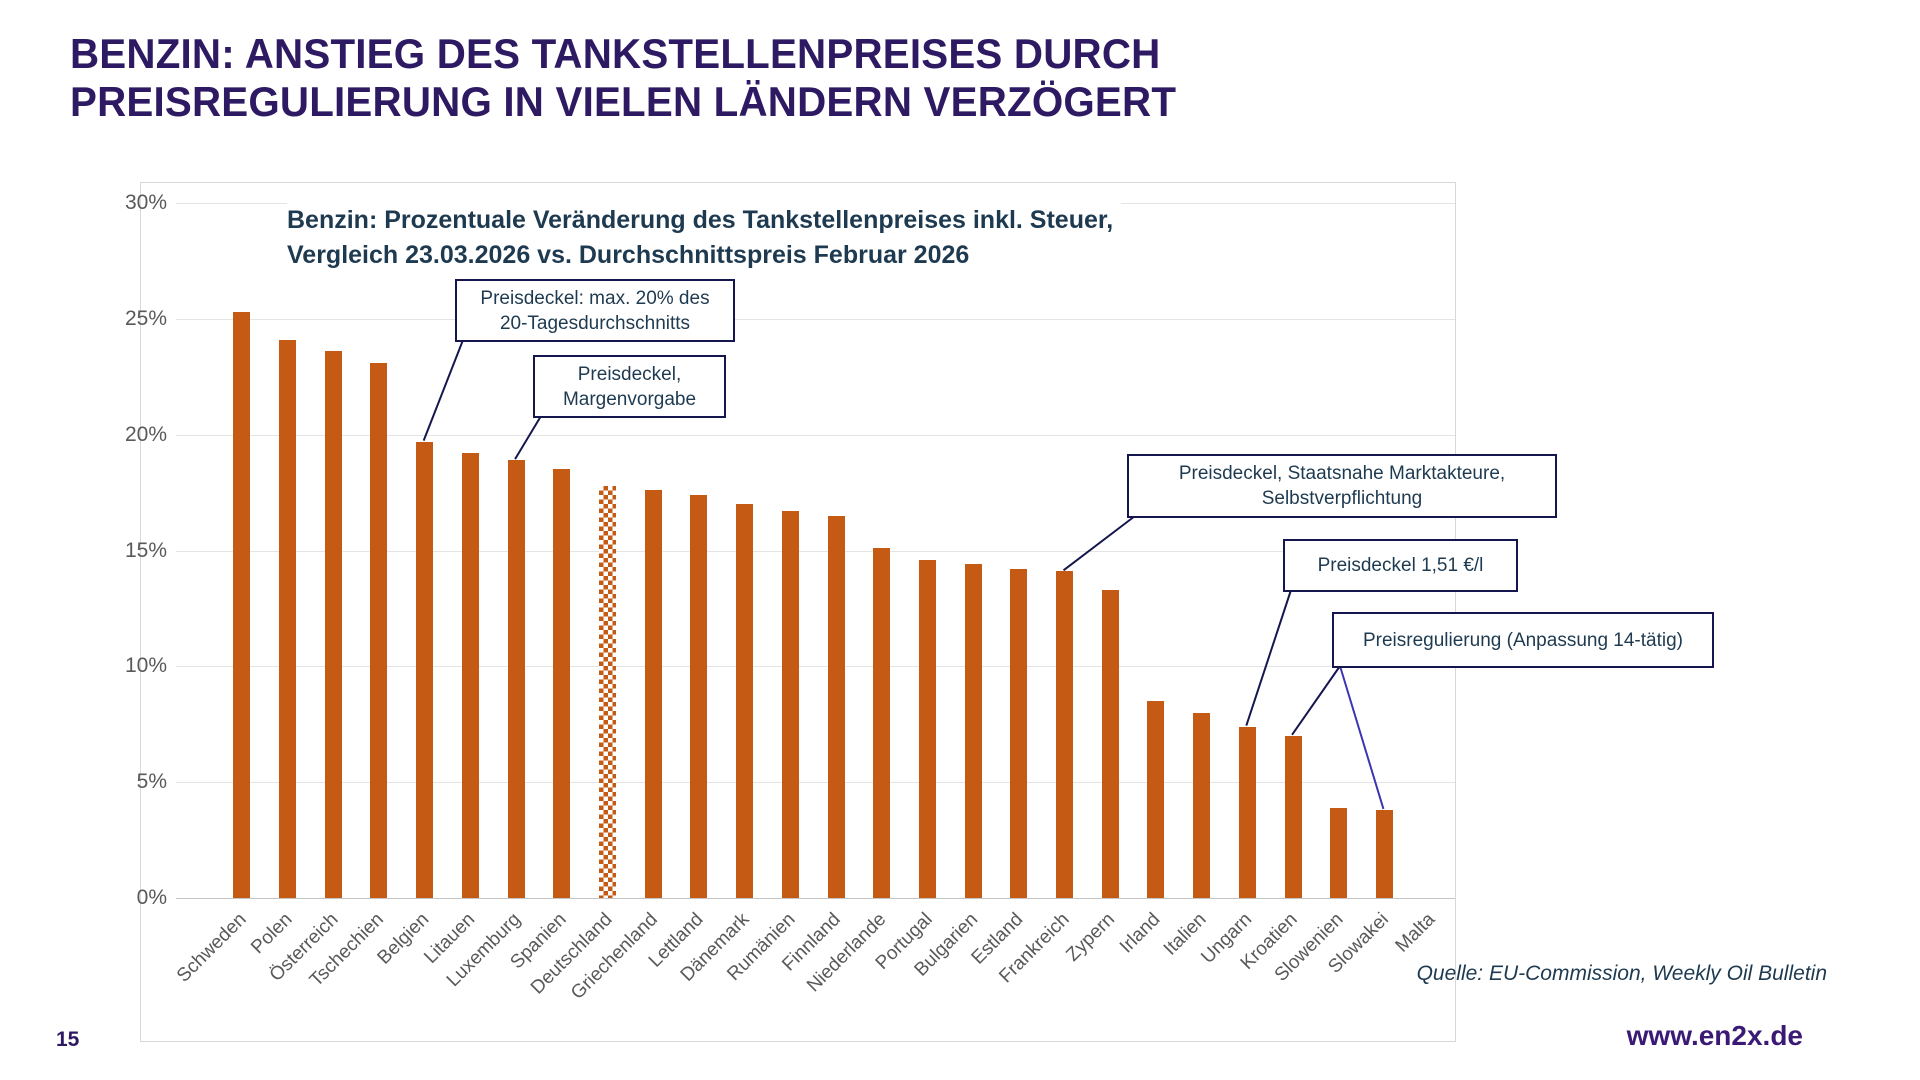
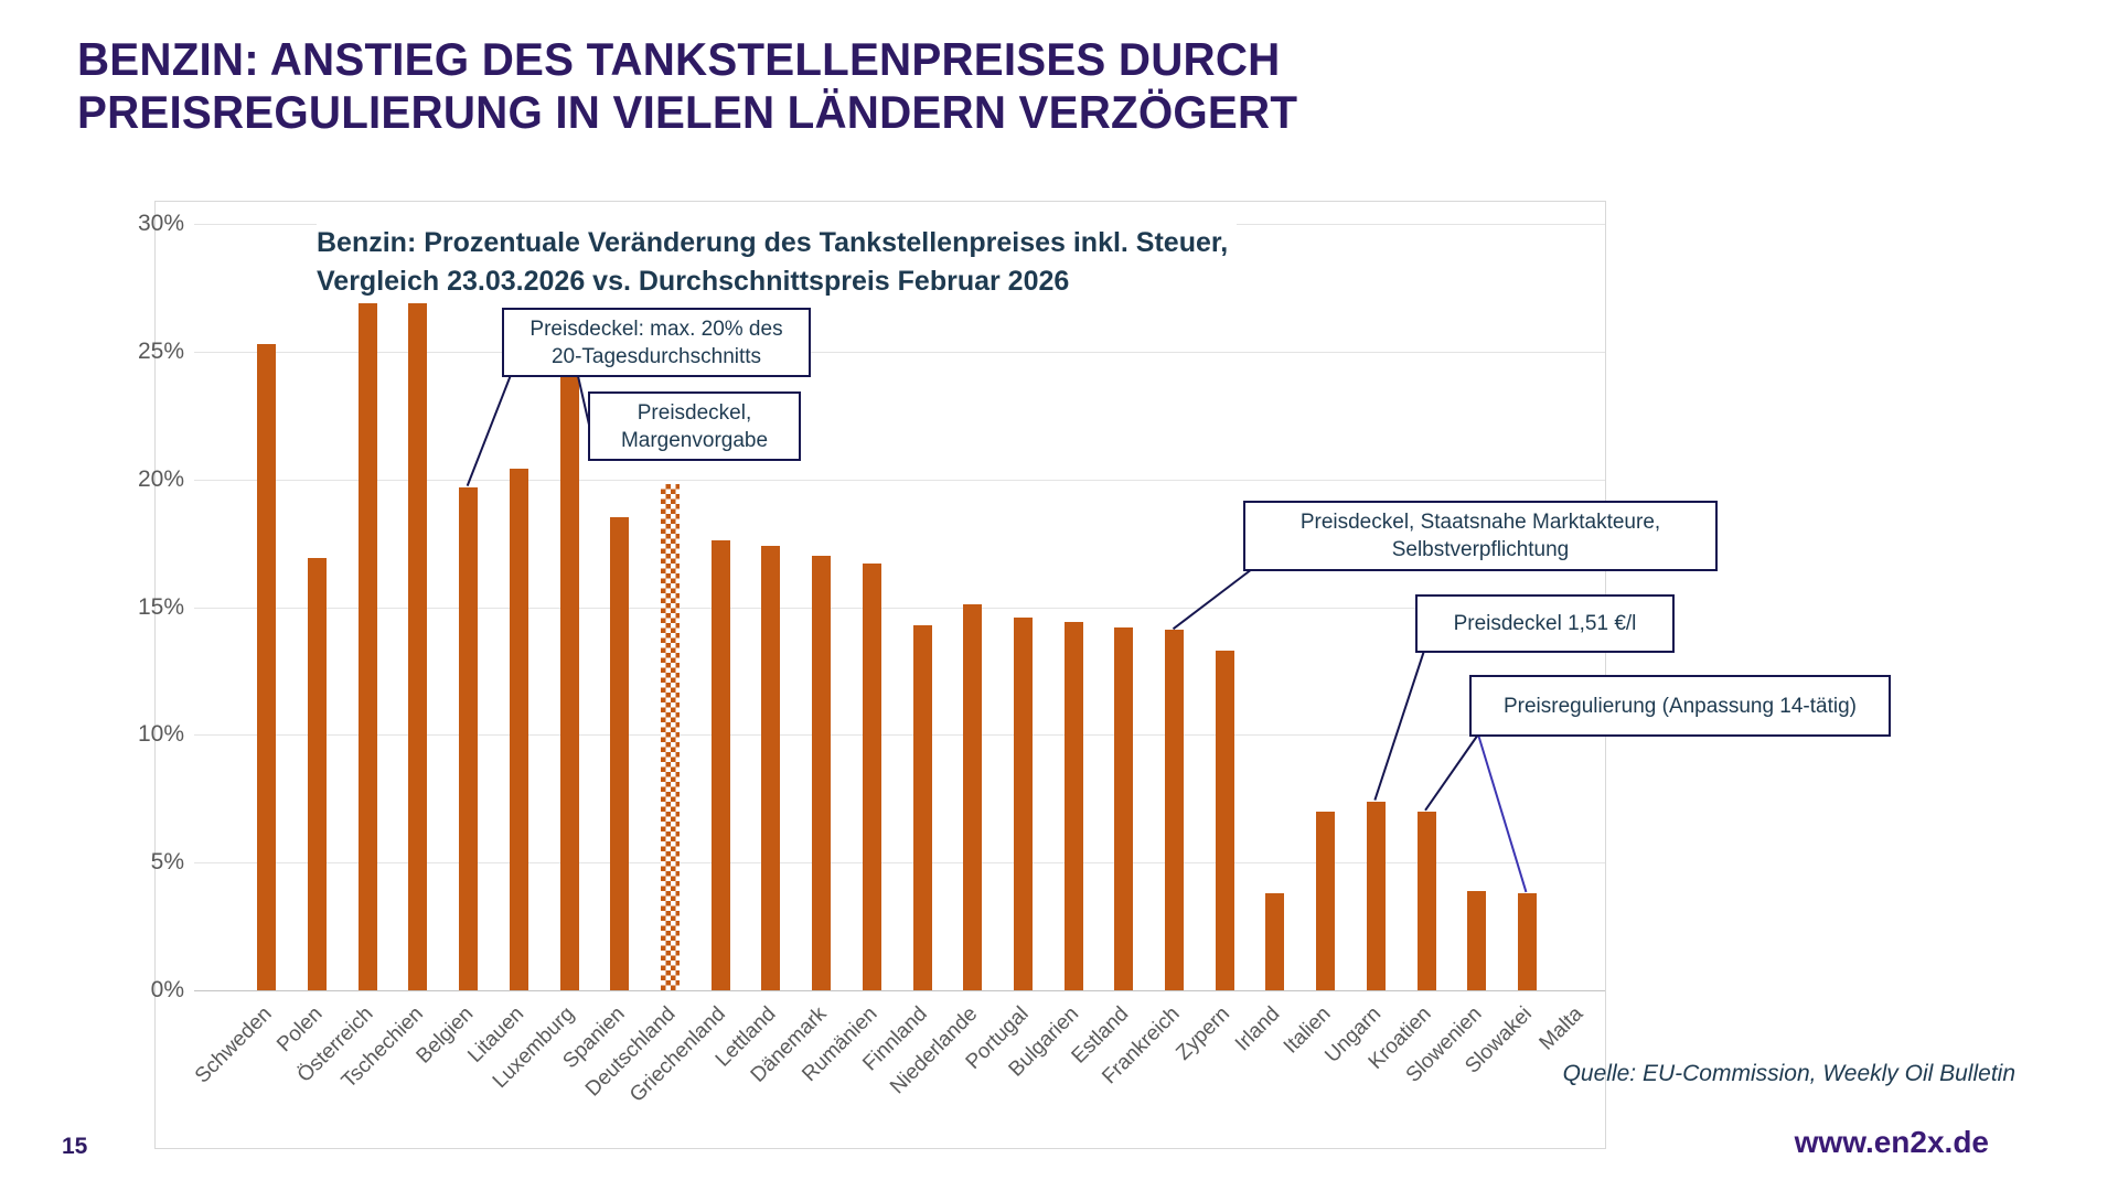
Polen: 24.1% -> 16.9%
Österreich: 23.6% -> 26.9%
Tschechien: 23.1% -> 27.5%
Litauen: 19.2% -> 20.4%
Luxemburg: 18.9% -> 25.7%
Deutschland: 17.8% -> 19.8%
Finnland: 16.5% -> 14.3%
Irland: 8.5% -> 3.8%
Italien: 8.0% -> 7.0%
